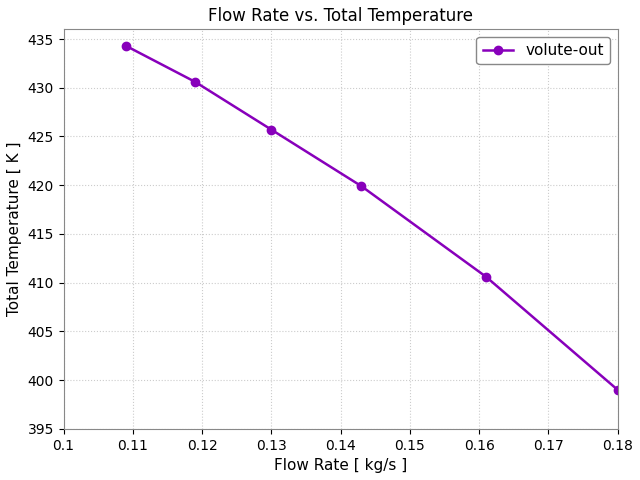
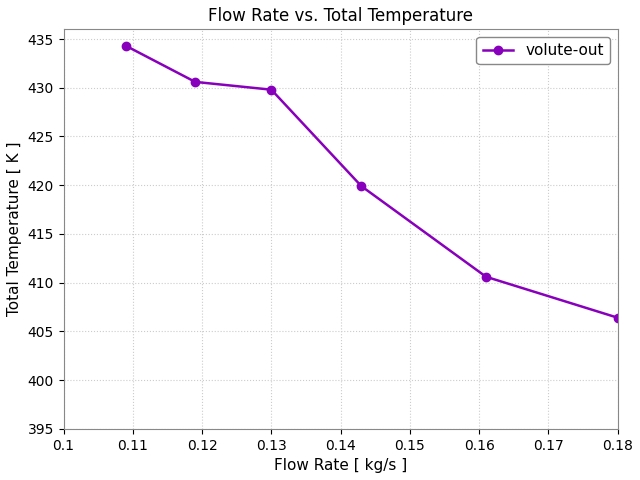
0.13: 425.7 -> 429.8
0.18: 399.0 -> 406.4
